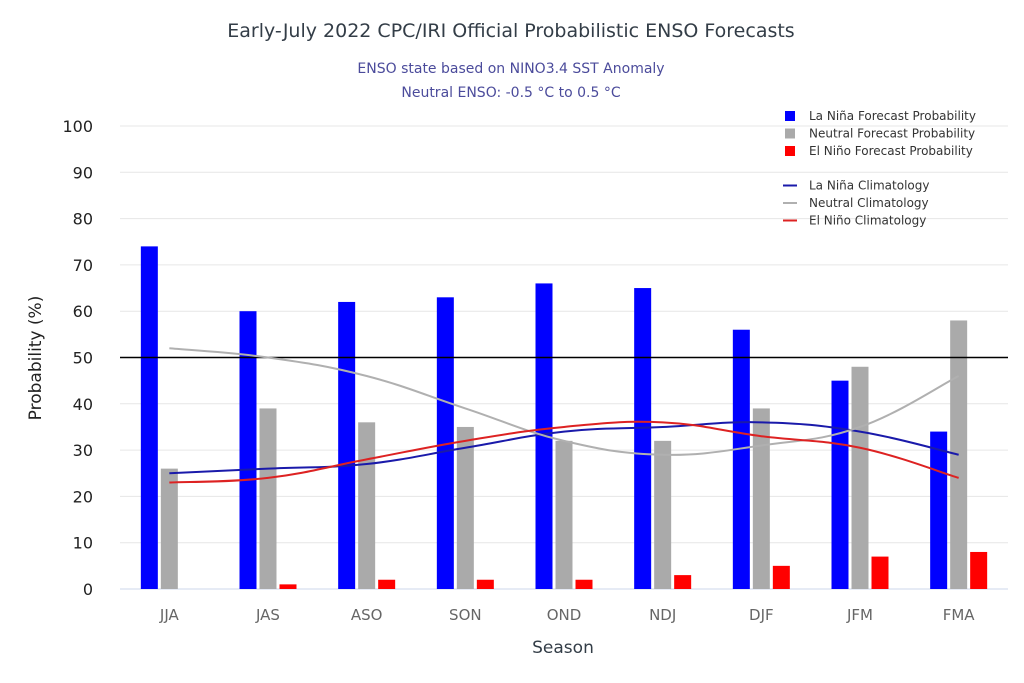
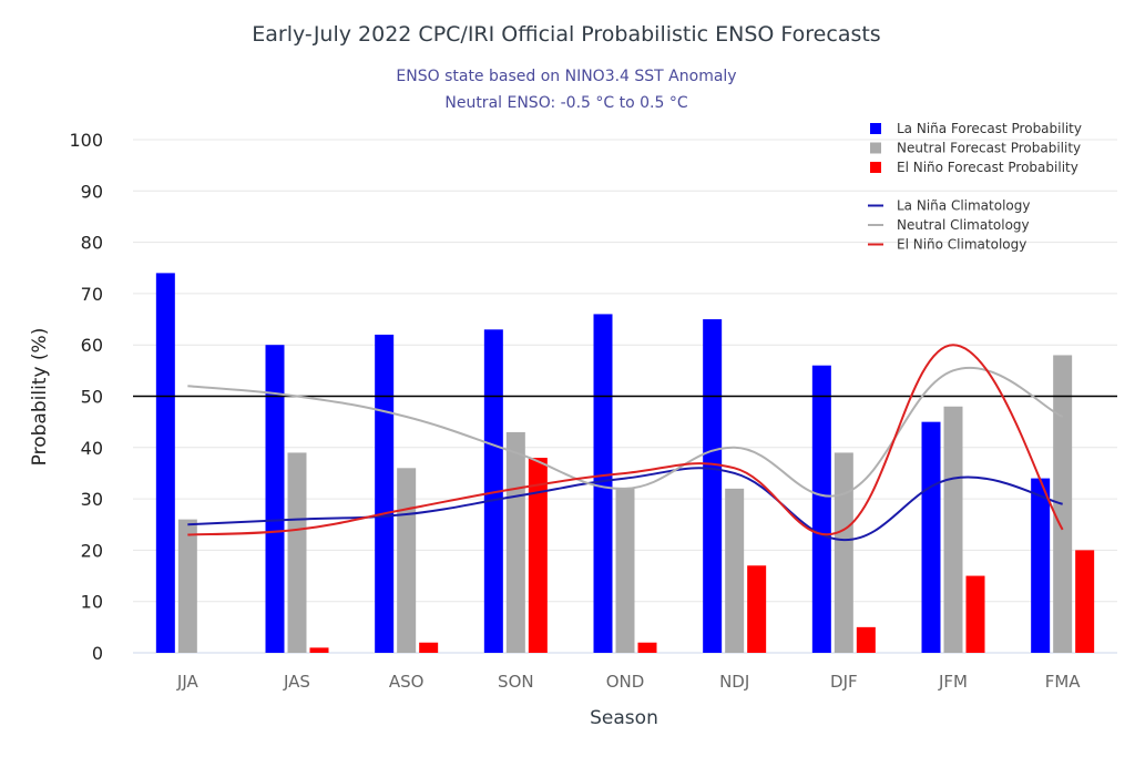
Neutral Forecast Probability/SON: 35 -> 43
El Niño Forecast Probability/SON: 2 -> 38
El Niño Forecast Probability/NDJ: 3 -> 17
Neutral Climatology/NDJ: 29 -> 40
La Niña Climatology/DJF: 36 -> 22
El Niño Climatology/DJF: 33 -> 24
El Niño Forecast Probability/JFM: 7 -> 15
Neutral Climatology/JFM: 35 -> 55
El Niño Climatology/JFM: 30 -> 60
El Niño Forecast Probability/FMA: 8 -> 20
